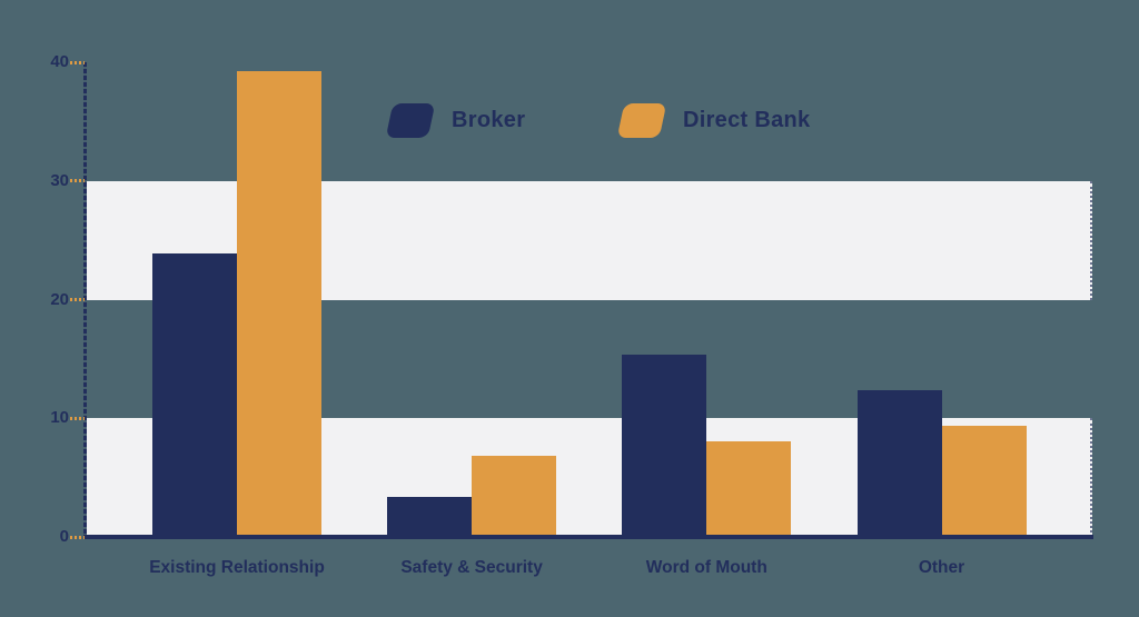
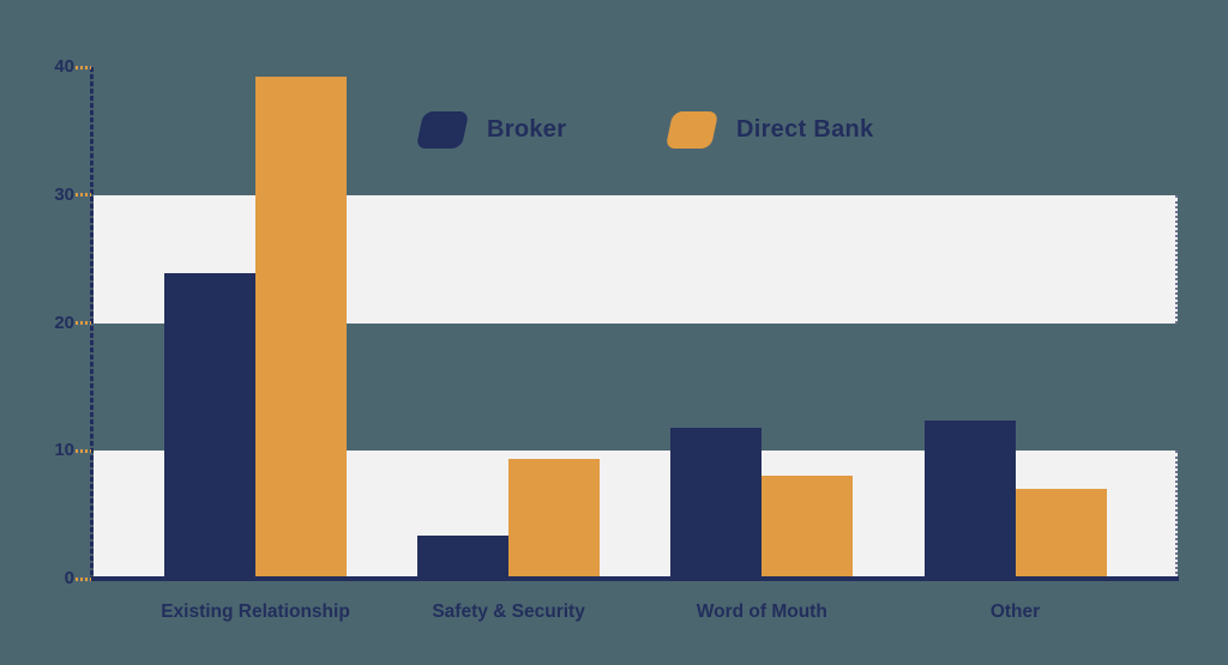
Direct Bank/Safety & Security: 6.8 -> 9.4
Broker/Word of Mouth: 15.4 -> 11.8
Direct Bank/Other: 9.4 -> 7.0
